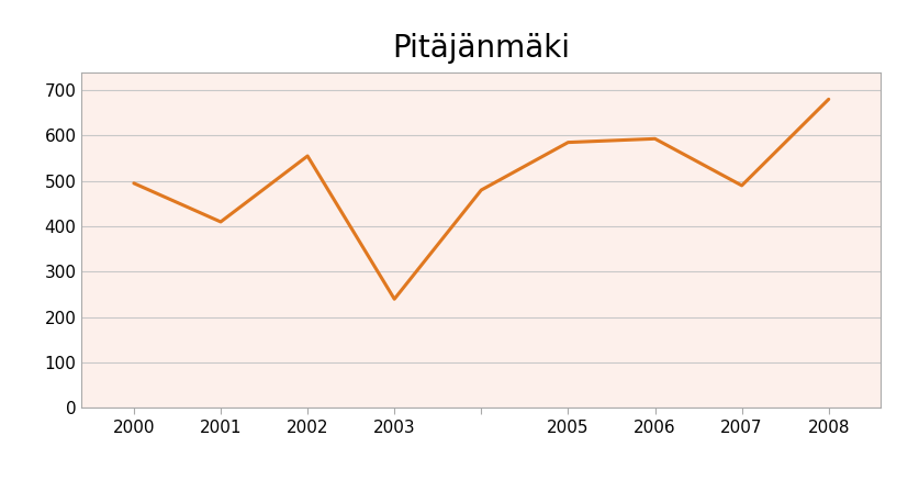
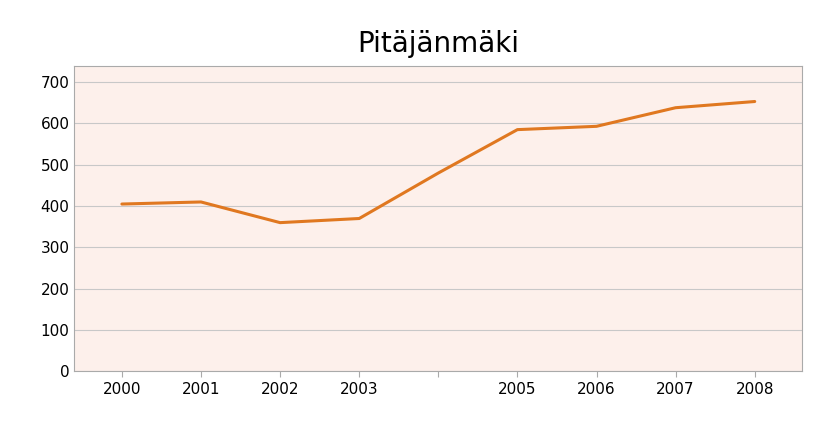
2000: 495 -> 405
2002: 555 -> 360
2003: 240 -> 370
2007: 490 -> 638
2008: 680 -> 653
